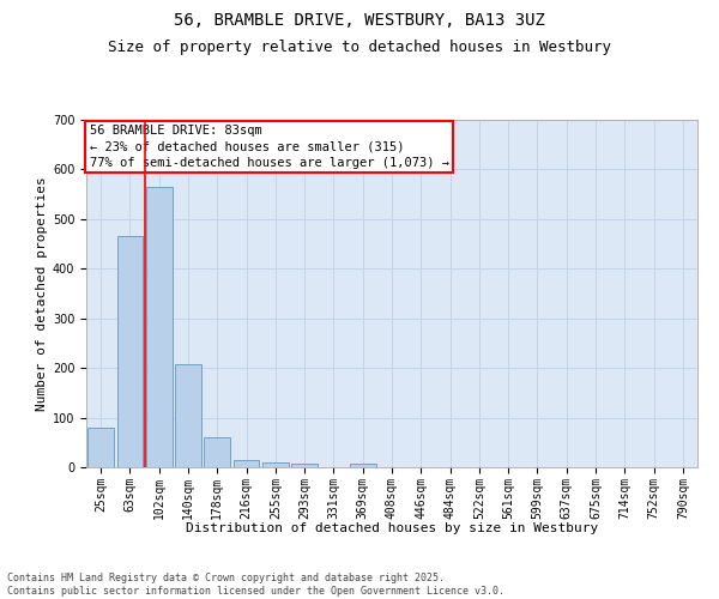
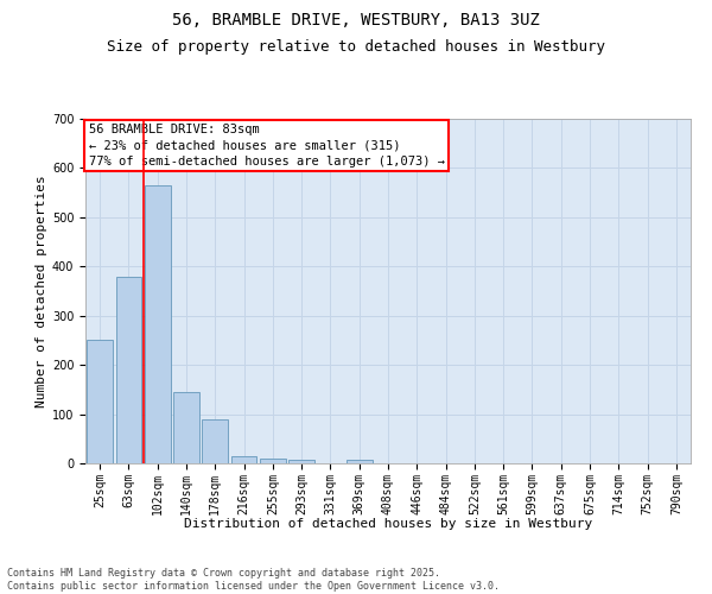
25sqm: 80 -> 250
63sqm: 465 -> 380
140sqm: 207 -> 145
178sqm: 60 -> 90
